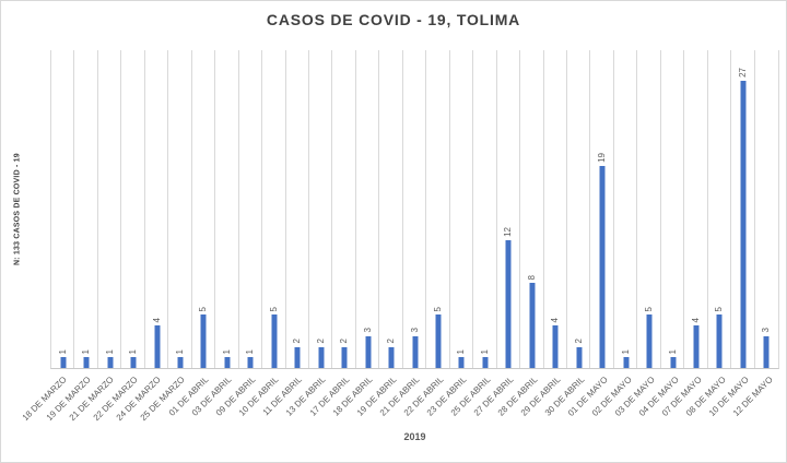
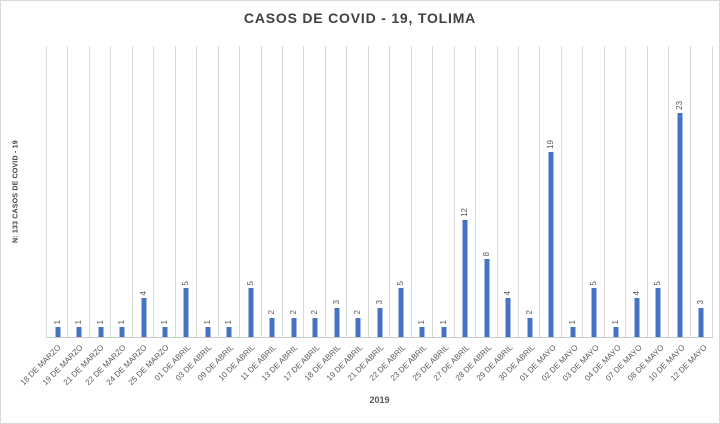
10 DE MAYO: 27 -> 23
